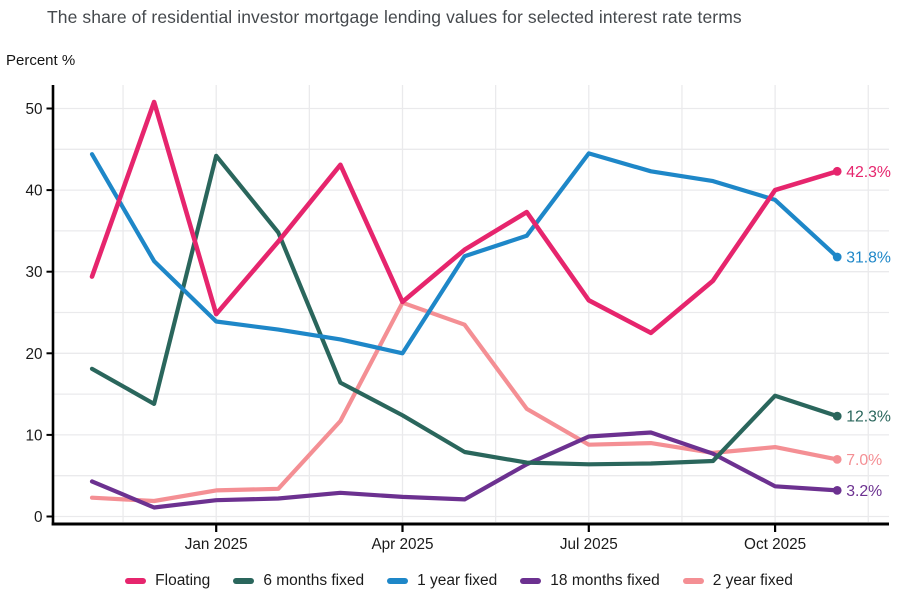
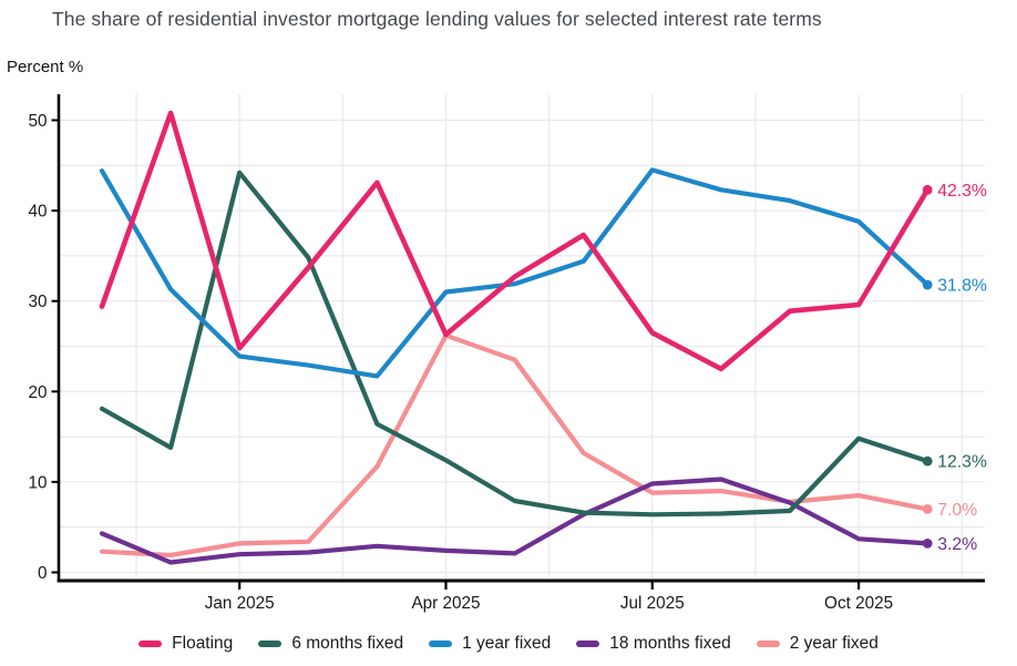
1 year fixed/Apr 2025: 20 -> 31
Floating/Oct 2025: 40 -> 30
